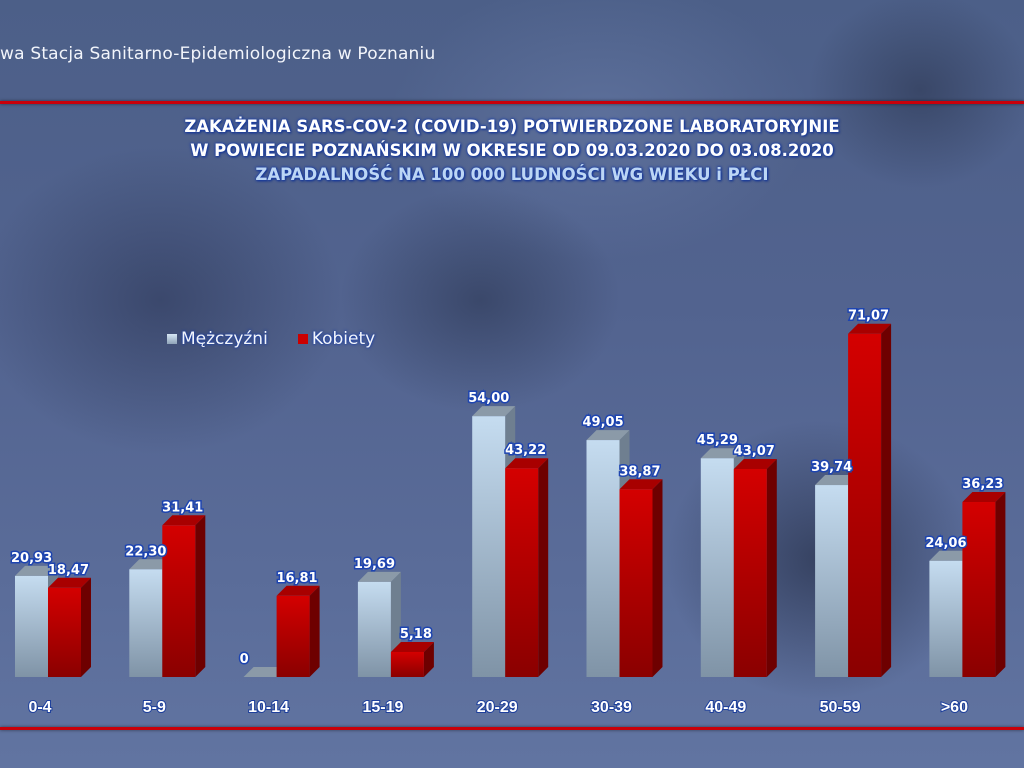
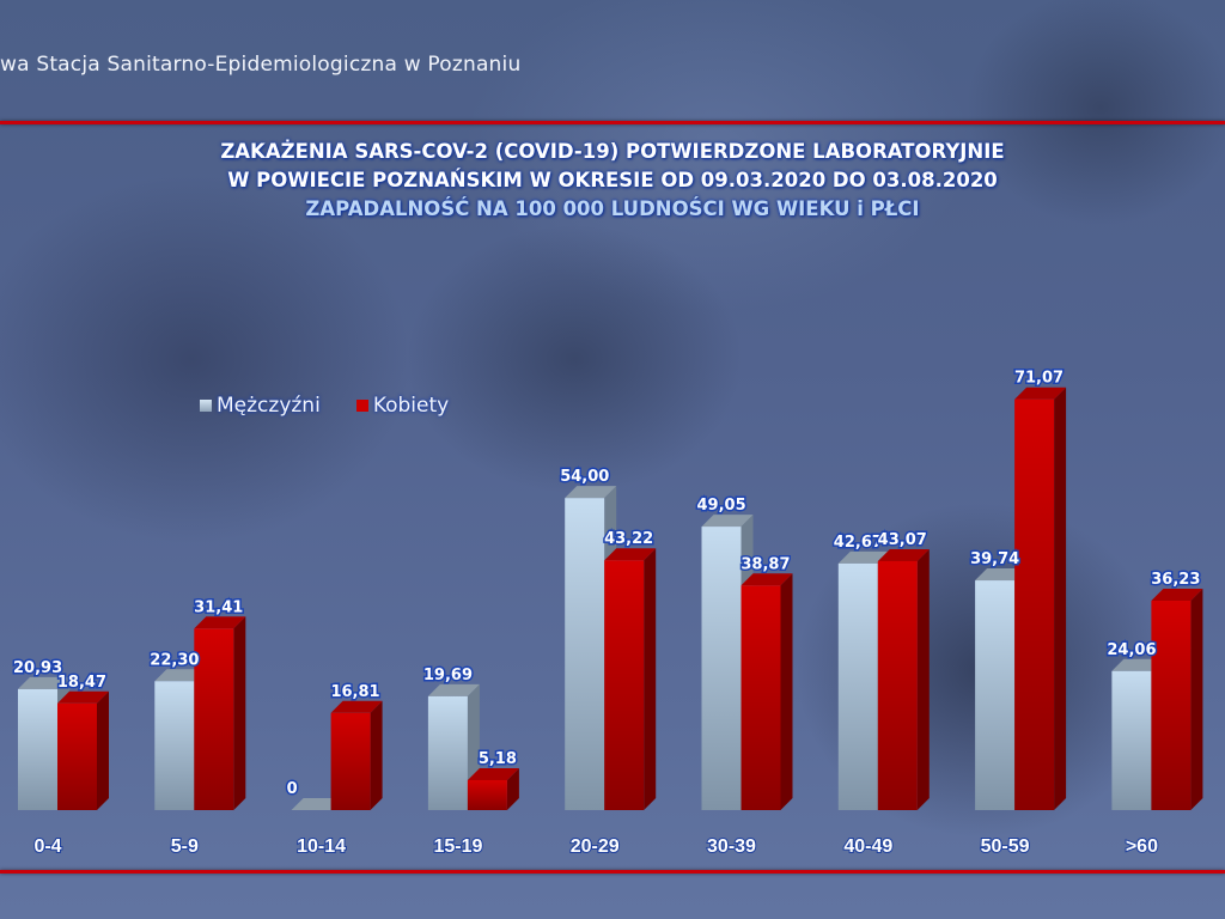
Mężczyźni/40-49: 45,29 -> 42,67
